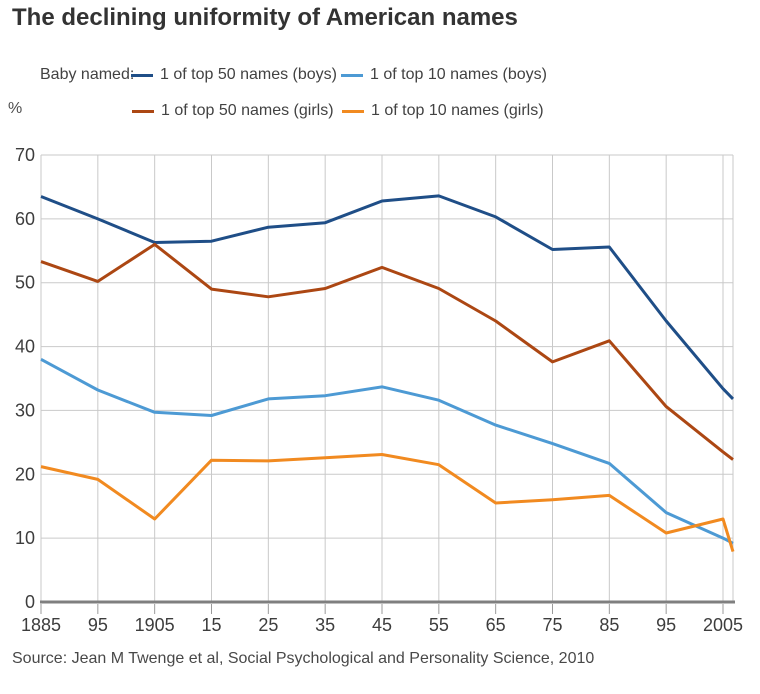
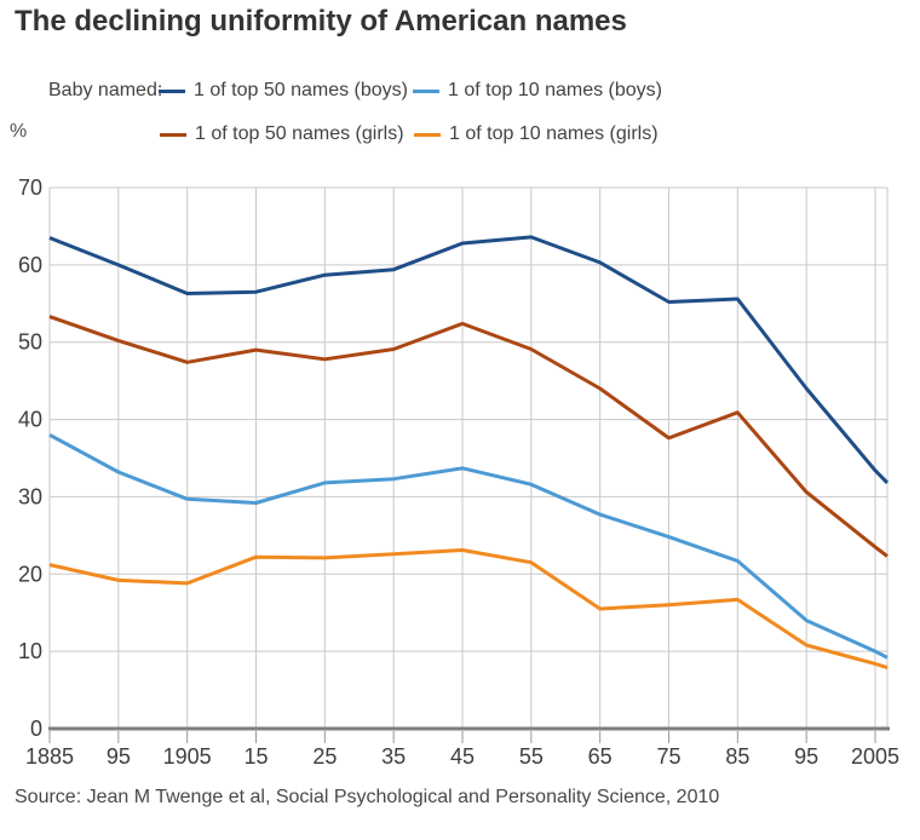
1 of top 50 names (girls)/1905: 56 -> 47
1 of top 10 names (girls)/1905: 13 -> 19
1 of top 10 names (girls)/2005: 13 -> 8
